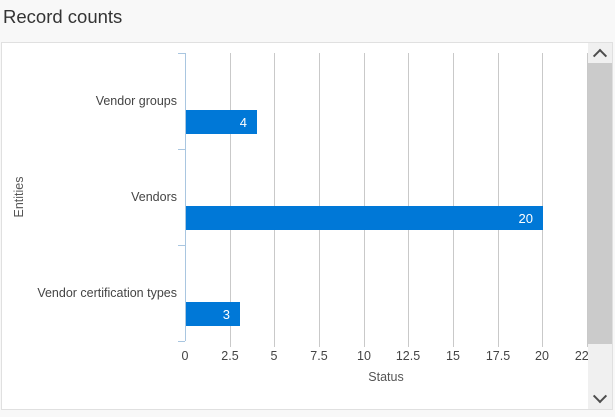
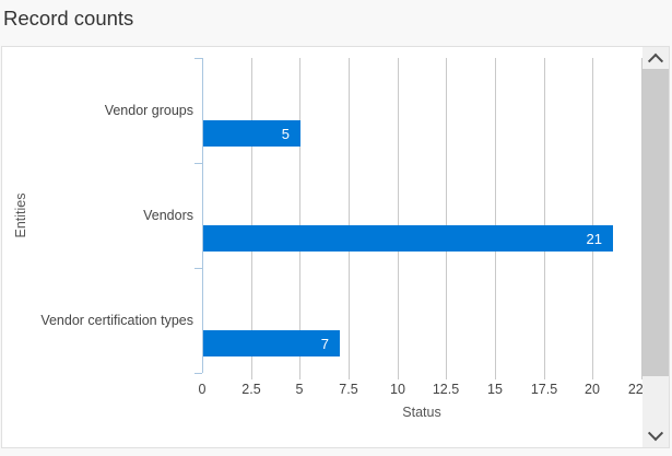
Vendor groups: 4 -> 5
Vendors: 20 -> 21
Vendor certification types: 3 -> 7
